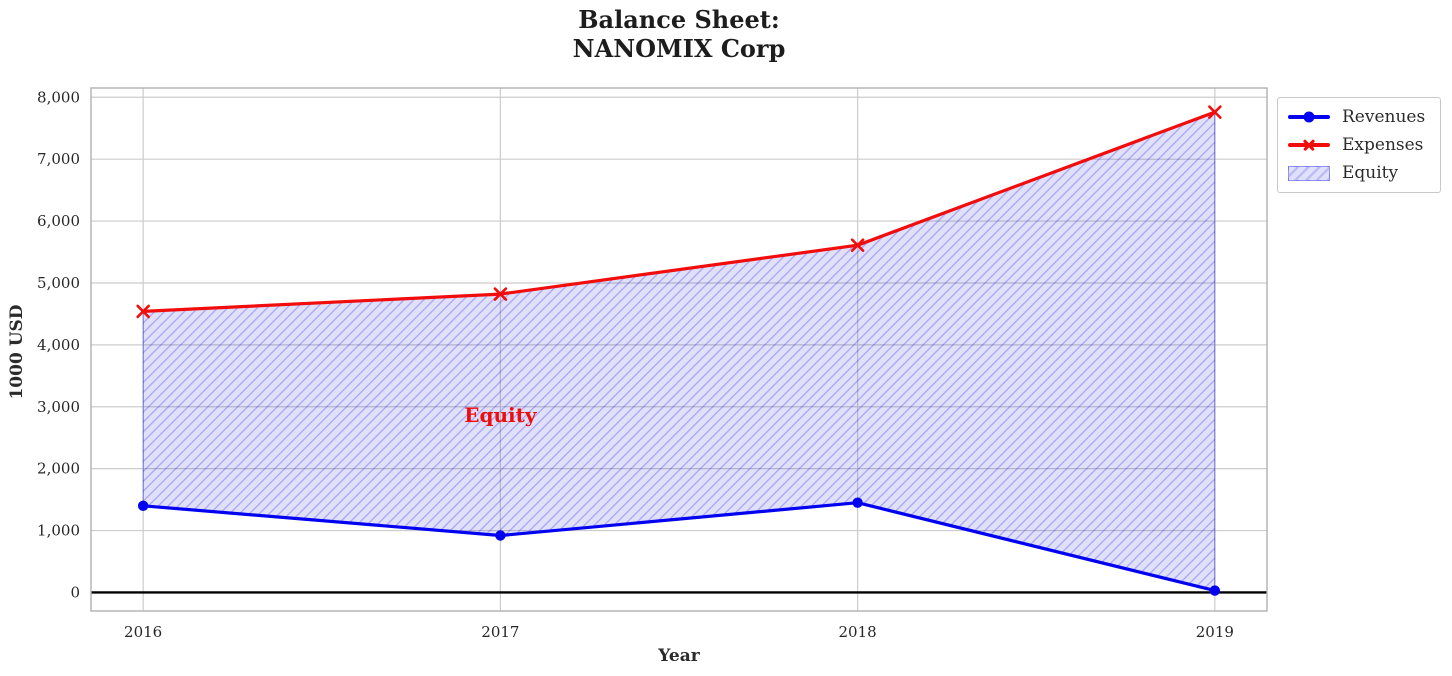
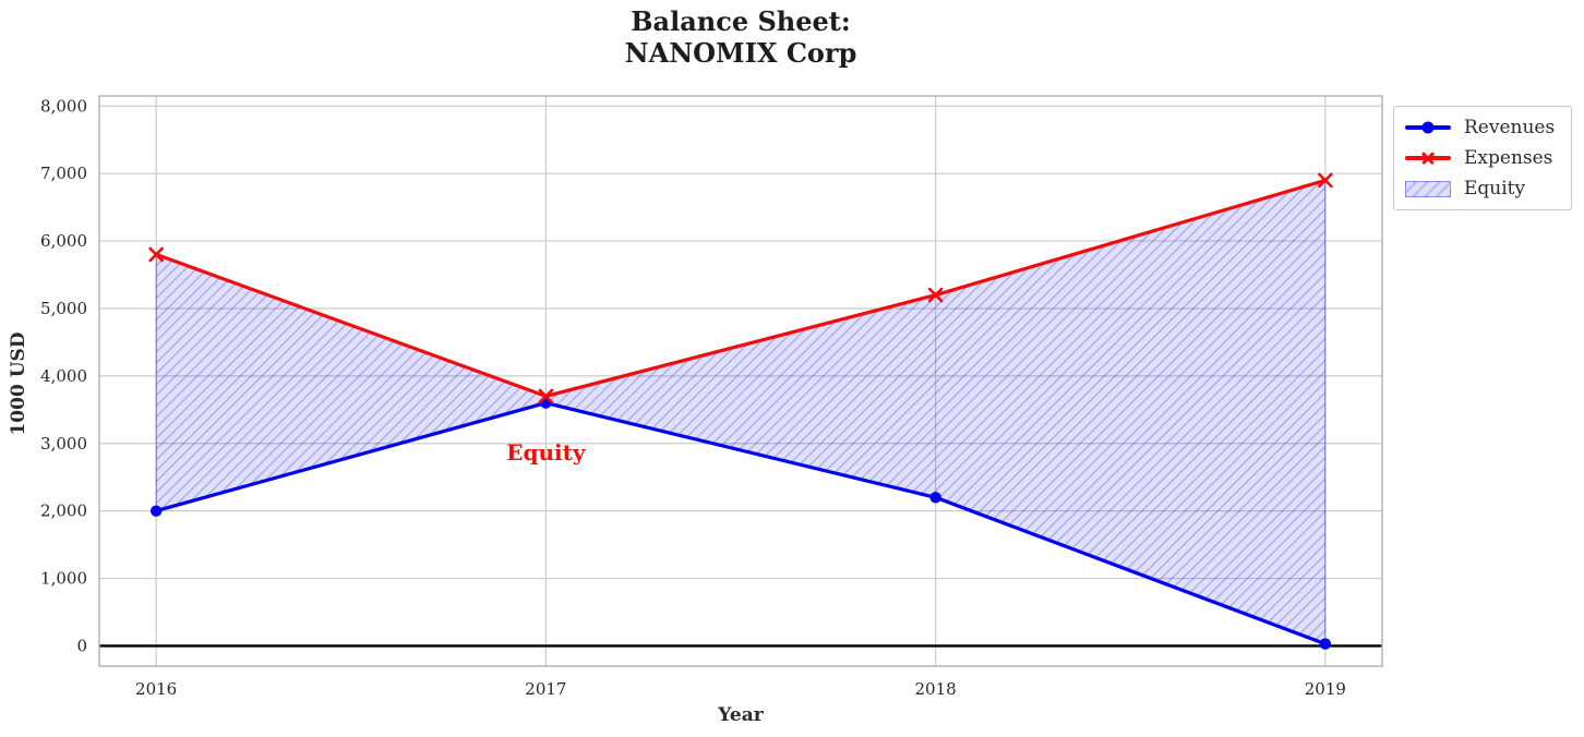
Revenues/2016: 1400 -> 2000
Expenses/2016: 4500 -> 5800
Revenues/2017: 900 -> 3600
Expenses/2017: 4800 -> 3700
Revenues/2018: 1400 -> 2200
Expenses/2018: 5600 -> 5200
Expenses/2019: 7800 -> 6900
